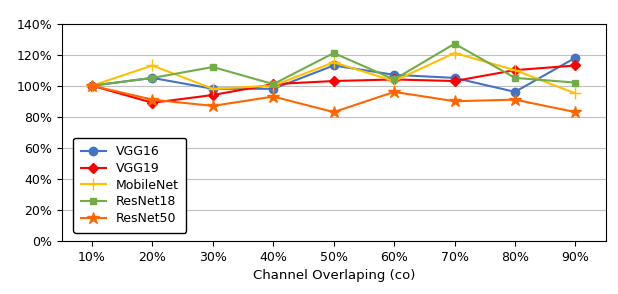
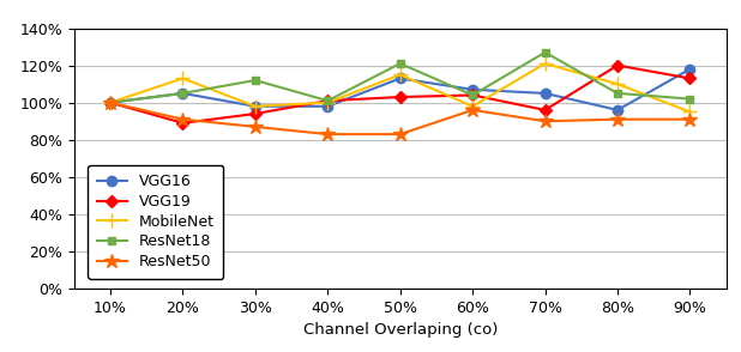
ResNet50/40%: 93% -> 83%
MobileNet/60%: 103% -> 98%
VGG19/70%: 103% -> 96%
VGG19/80%: 110% -> 120%
ResNet50/90%: 83% -> 91%
